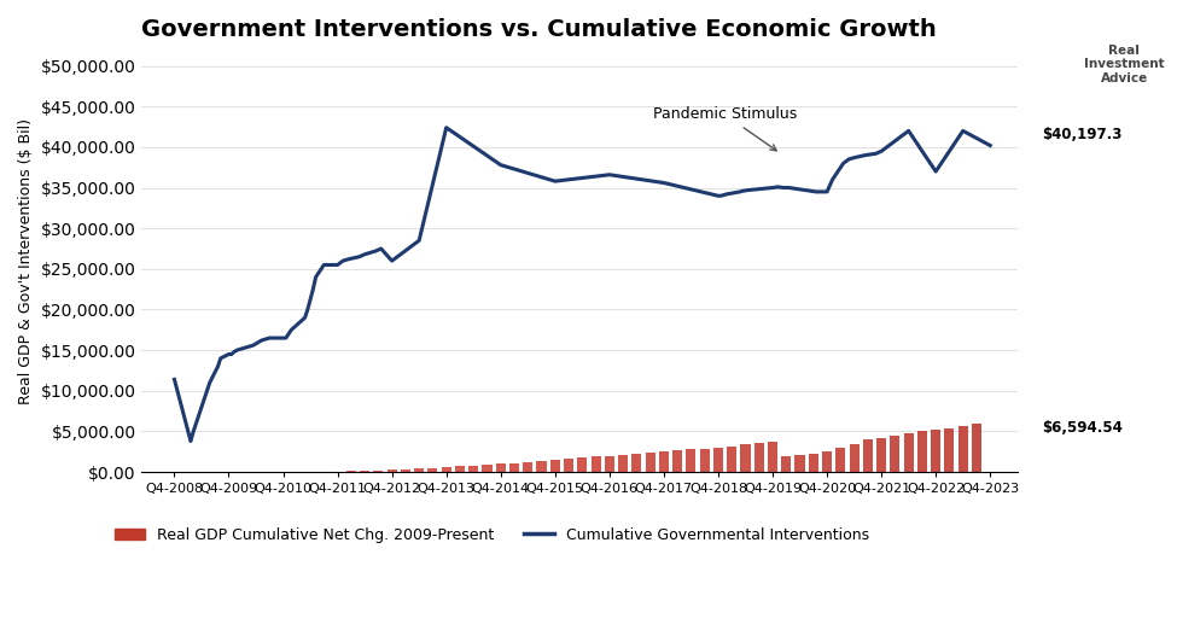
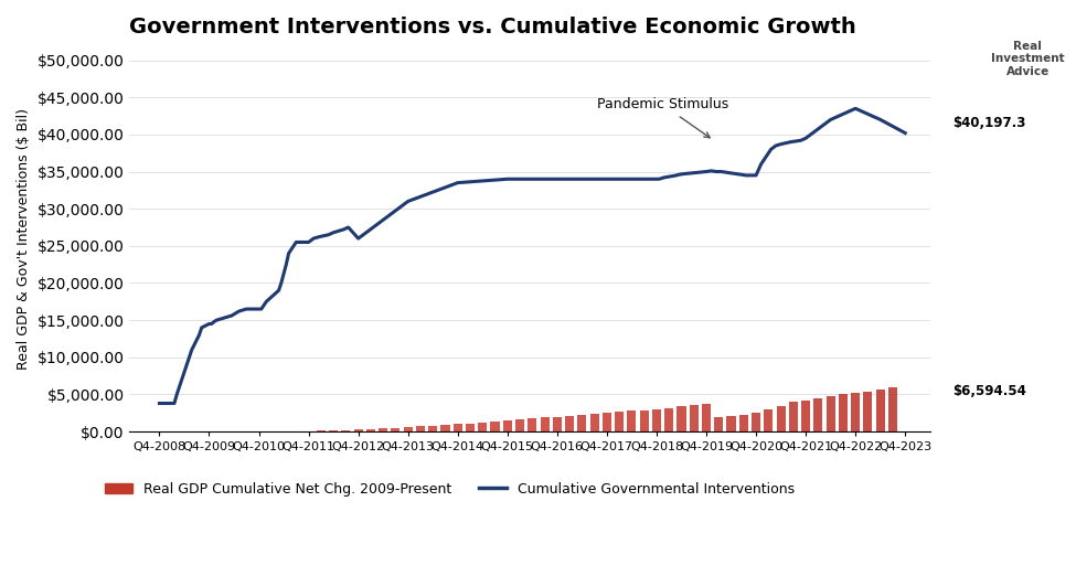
Cumulative Governmental Interventions/Q4-2008: $11,400 -> $3,800
Cumulative Governmental Interventions/Q4-2013: $42,400 -> $31,000
Cumulative Governmental Interventions/Q4-2014: $37,800 -> $33,500
Cumulative Governmental Interventions/Q4-2015: $35,800 -> $34,000
Cumulative Governmental Interventions/Q4-2016: $36,600 -> $34,000
Cumulative Governmental Interventions/Q4-2017: $35,600 -> $34,000
Cumulative Governmental Interventions/Q4-2022: $37,000 -> $43,500
